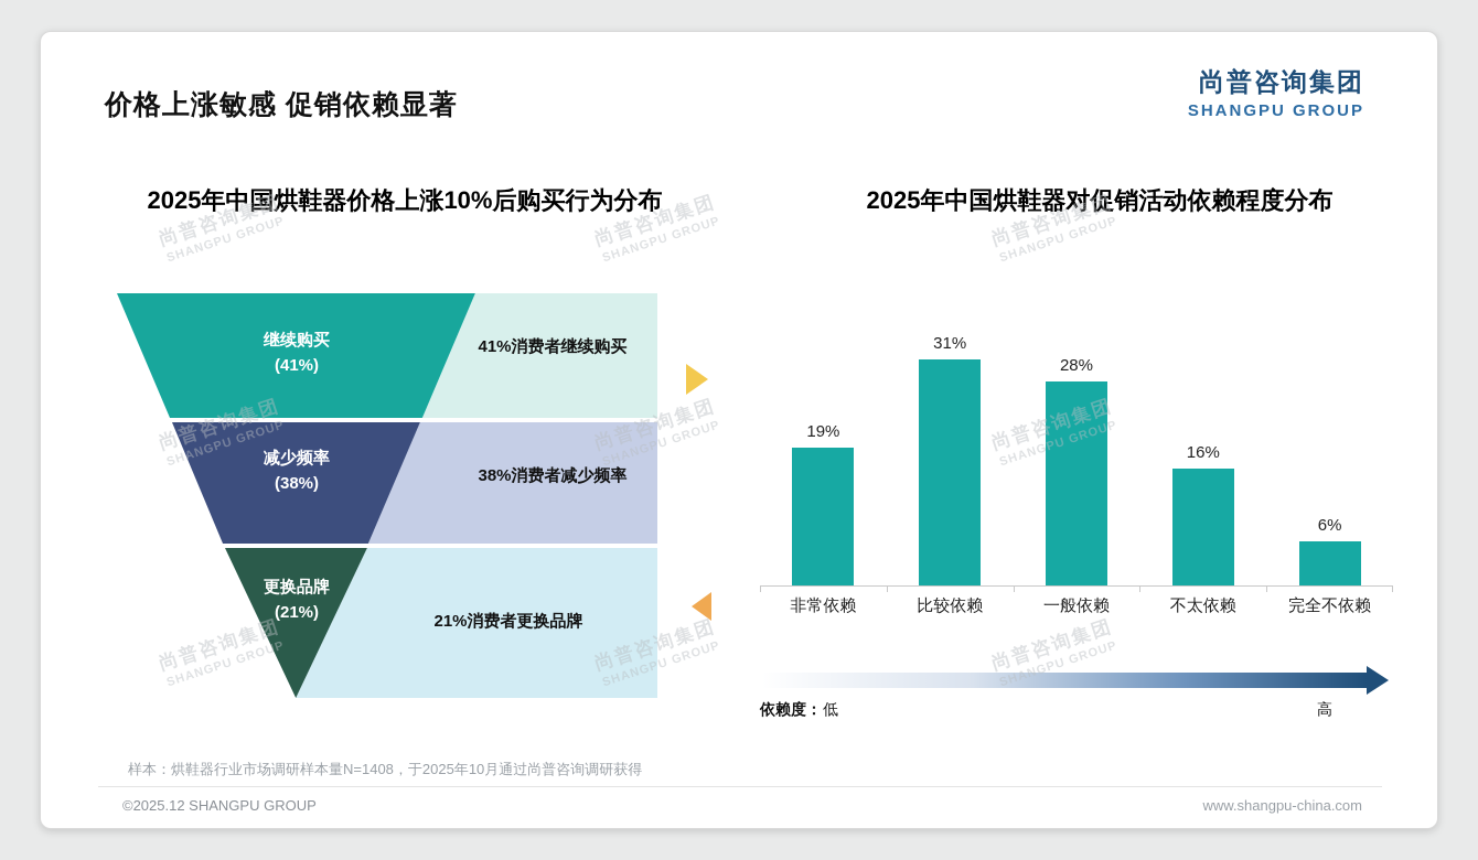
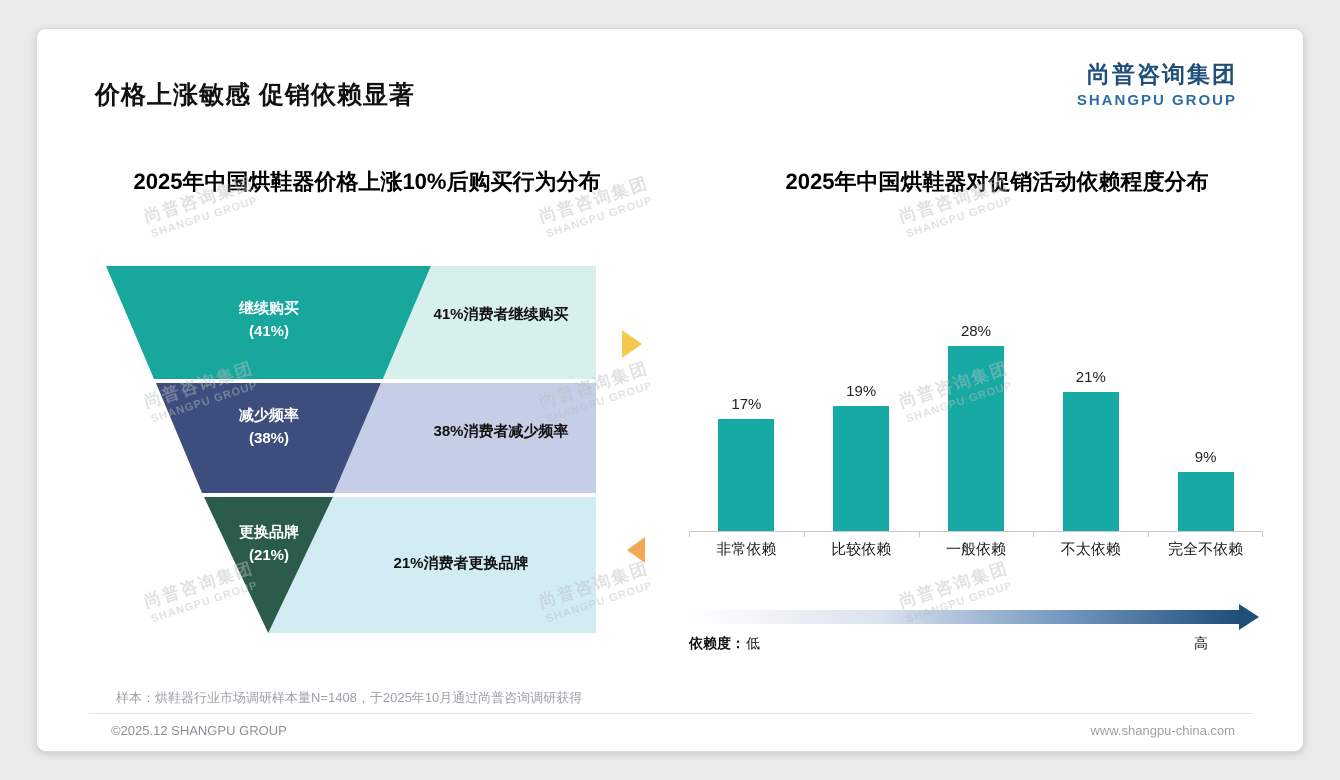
2025年中国烘鞋器对促销活动依赖程度分布/非常依赖: 19% -> 17%
2025年中国烘鞋器对促销活动依赖程度分布/比较依赖: 31% -> 19%
2025年中国烘鞋器对促销活动依赖程度分布/不太依赖: 16% -> 21%
2025年中国烘鞋器对促销活动依赖程度分布/完全不依赖: 6% -> 9%
